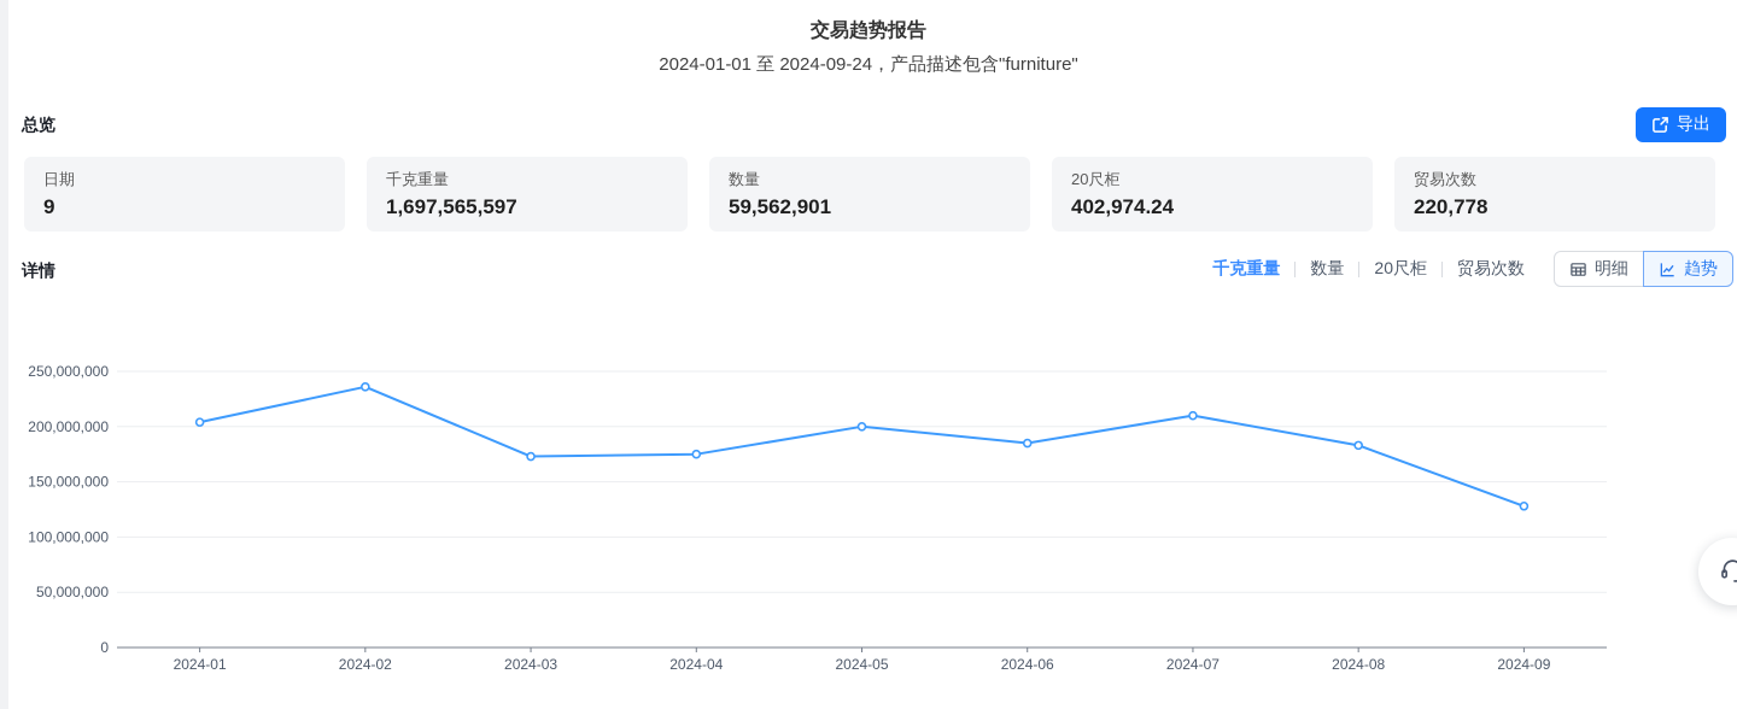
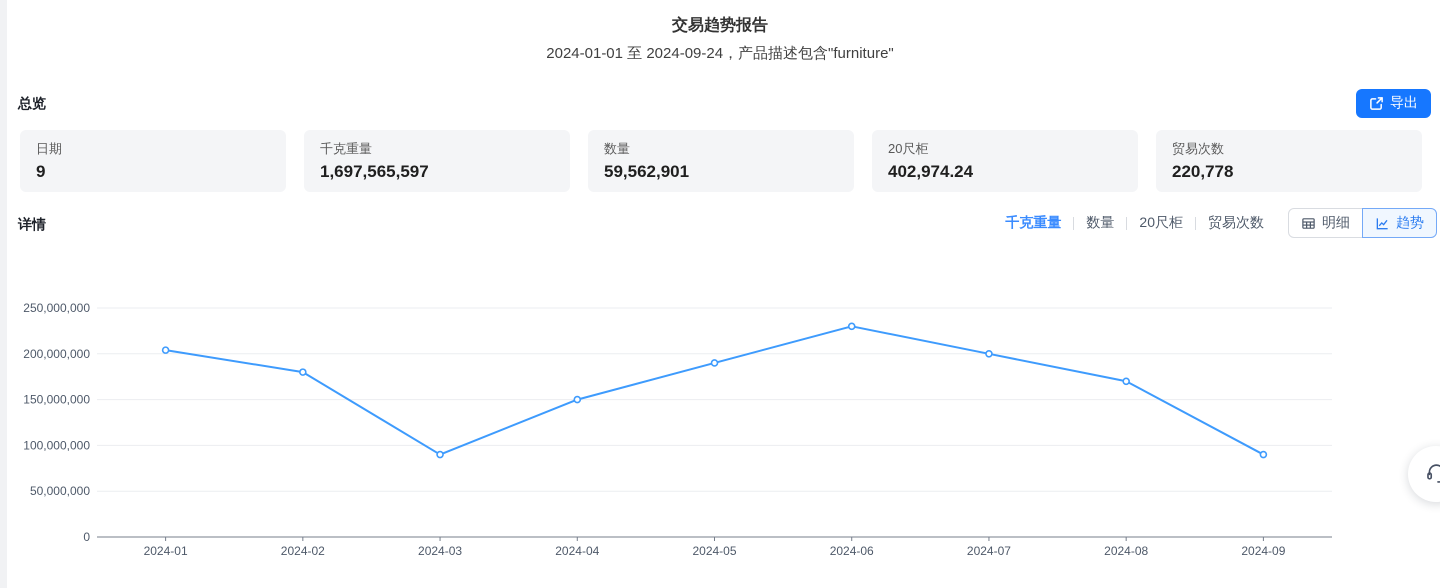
2024-02: 240000000 -> 180000000
2024-03: 170000000 -> 90000000
2024-04: 180000000 -> 150000000
2024-05: 200000000 -> 190000000
2024-06: 180000000 -> 230000000
2024-07: 210000000 -> 200000000
2024-08: 180000000 -> 170000000
2024-09: 130000000 -> 90000000
